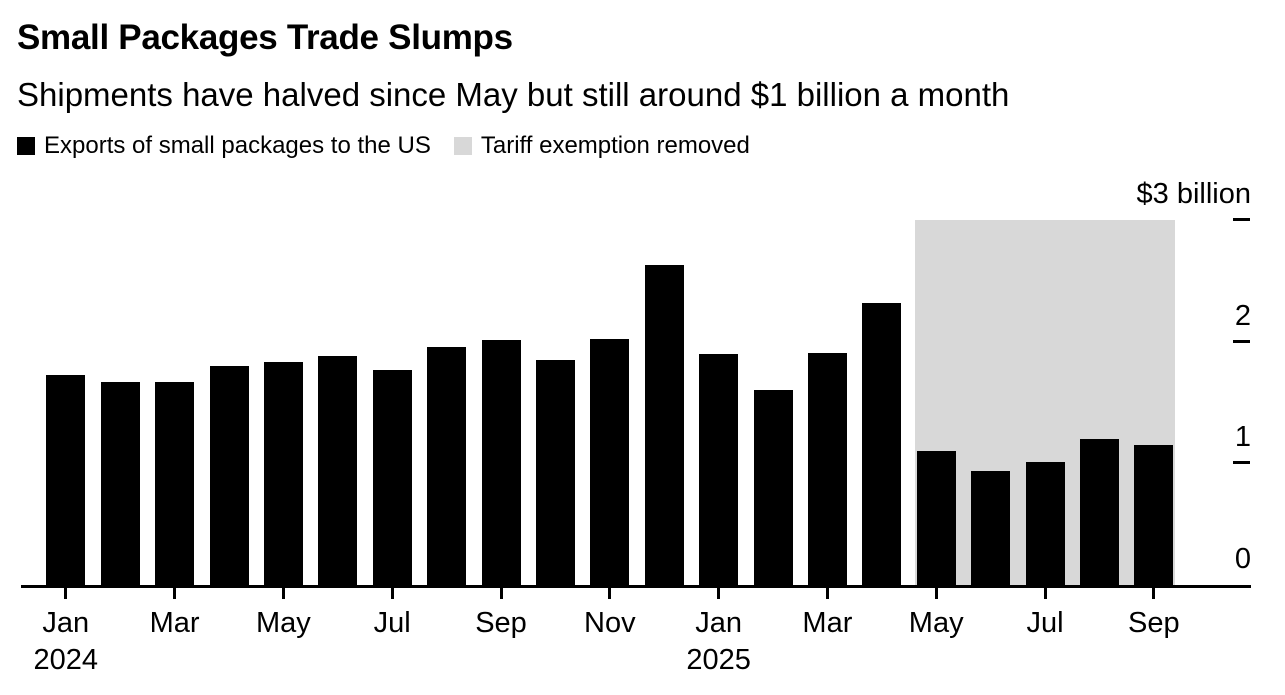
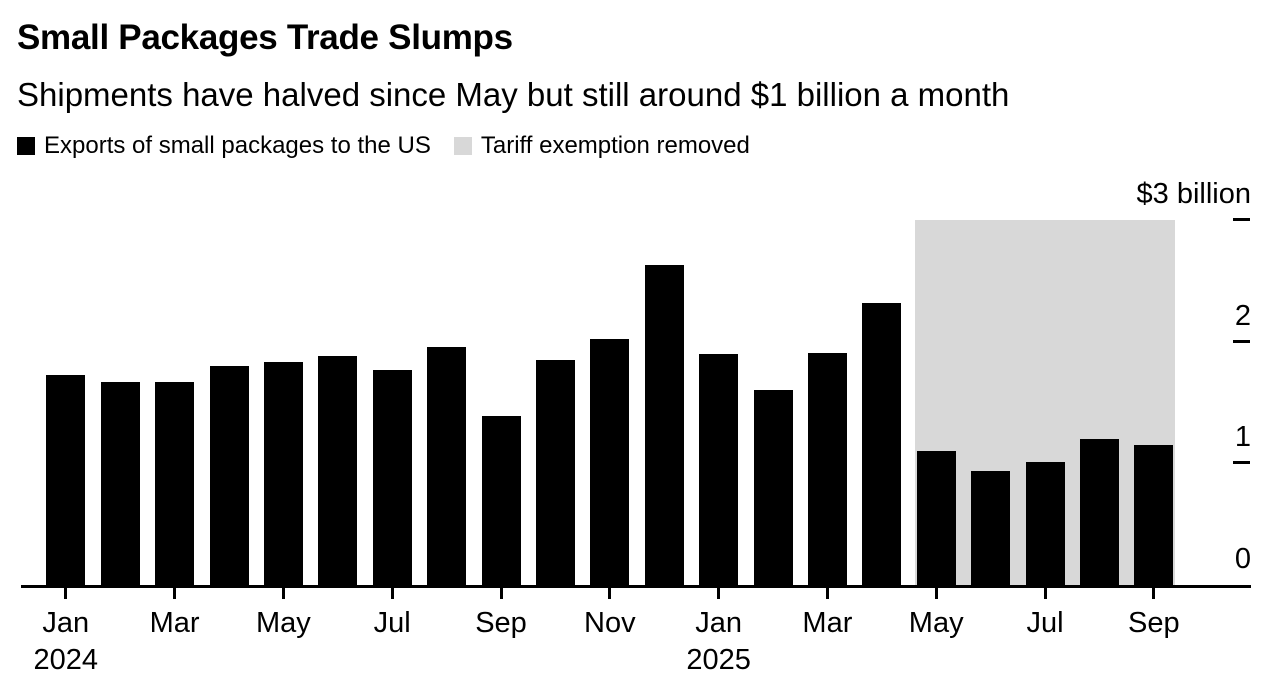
Sep 2024: 2.01 -> 1.39
